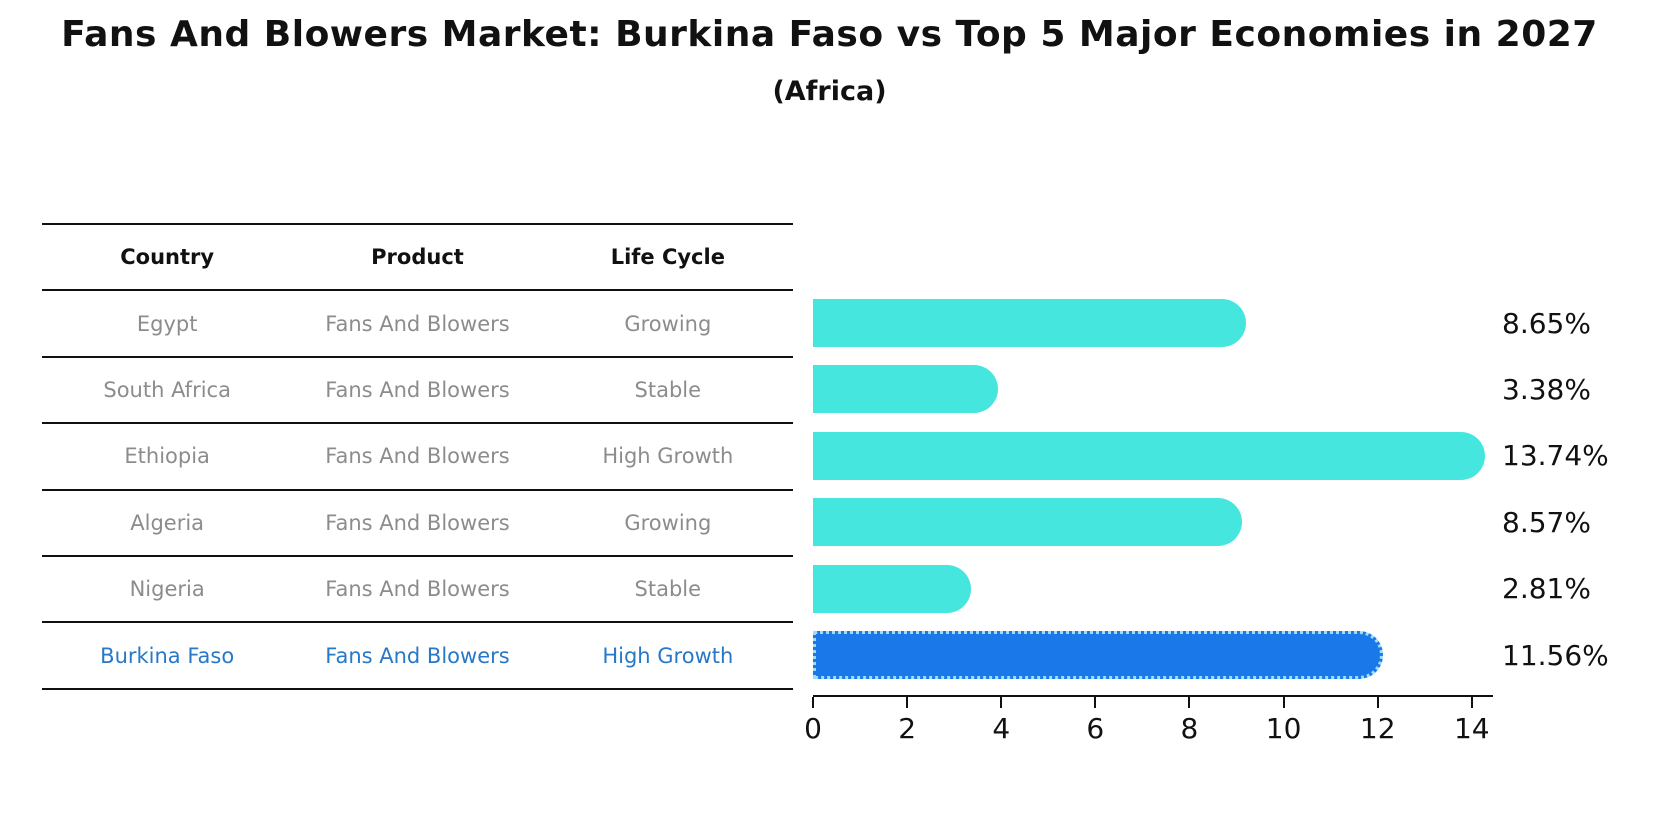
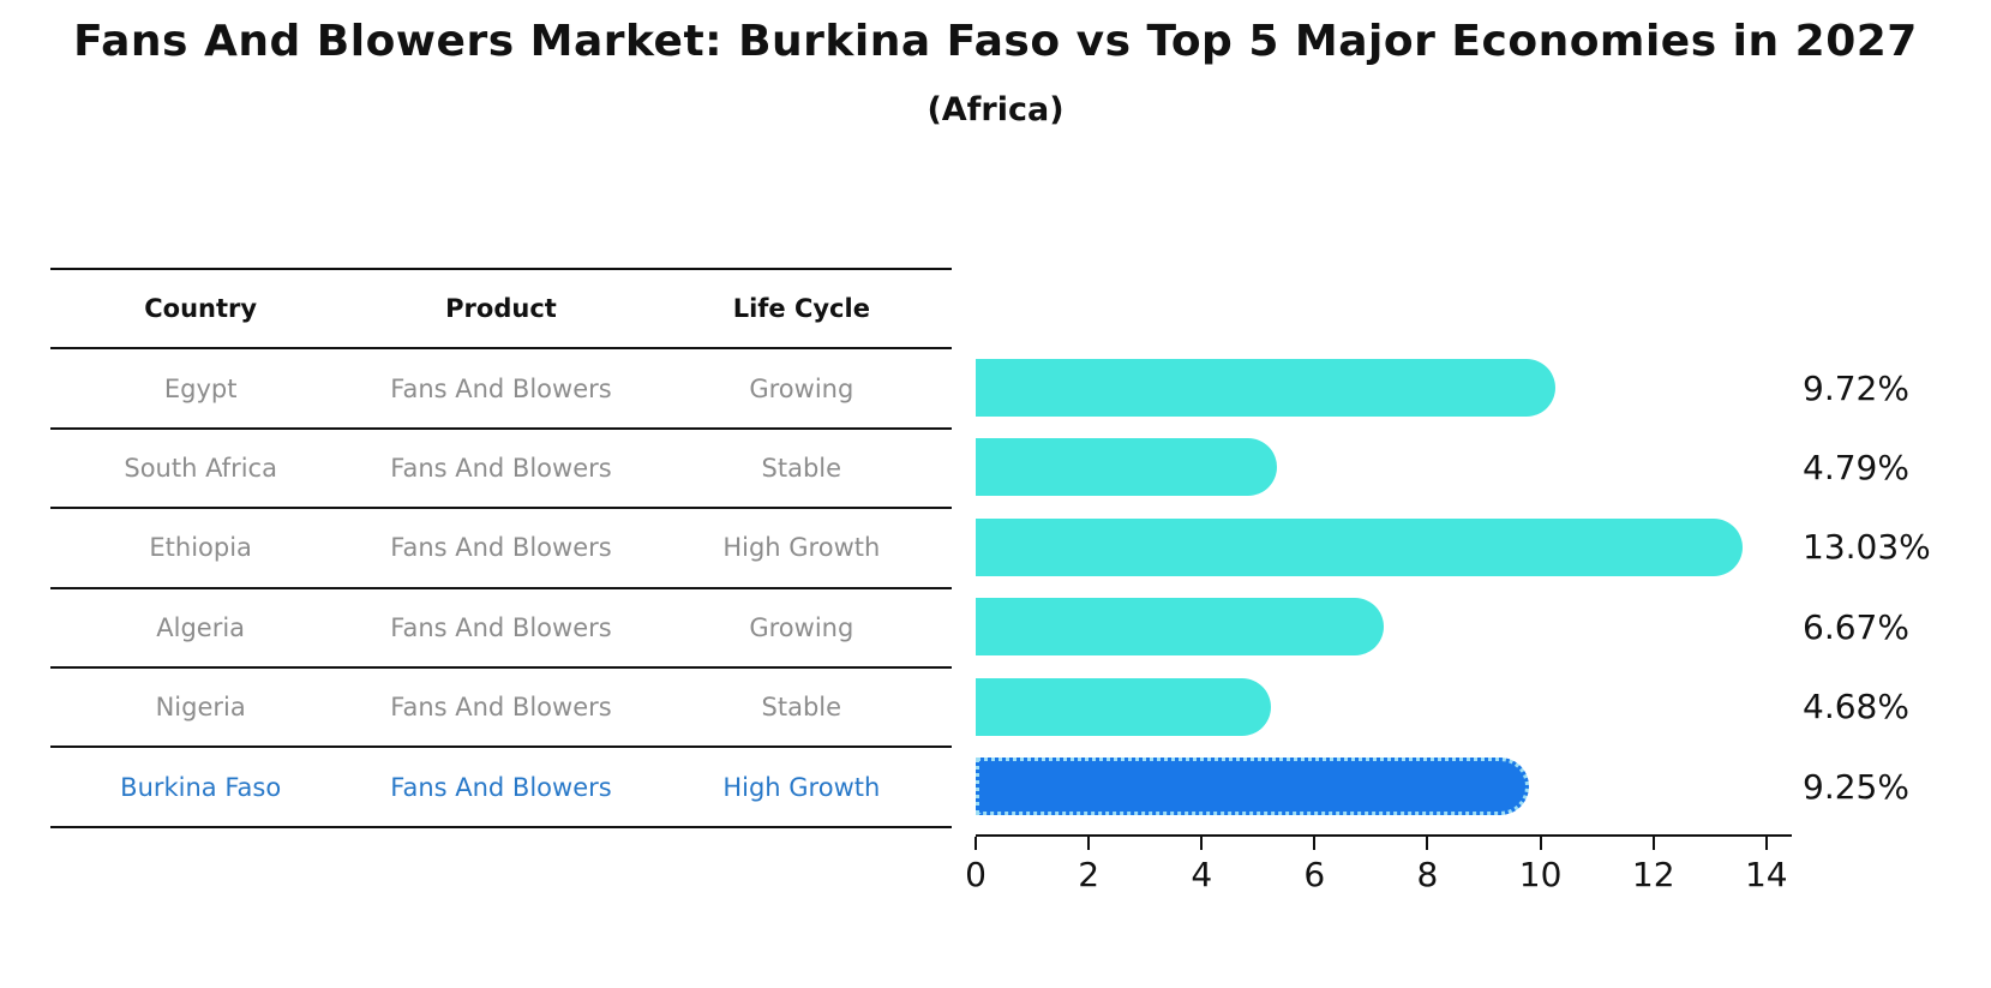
Egypt: 8.65% -> 9.72%
South Africa: 3.38% -> 4.79%
Ethiopia: 13.74% -> 13.03%
Algeria: 8.57% -> 6.67%
Nigeria: 2.81% -> 4.68%
Burkina Faso: 11.56% -> 9.25%
